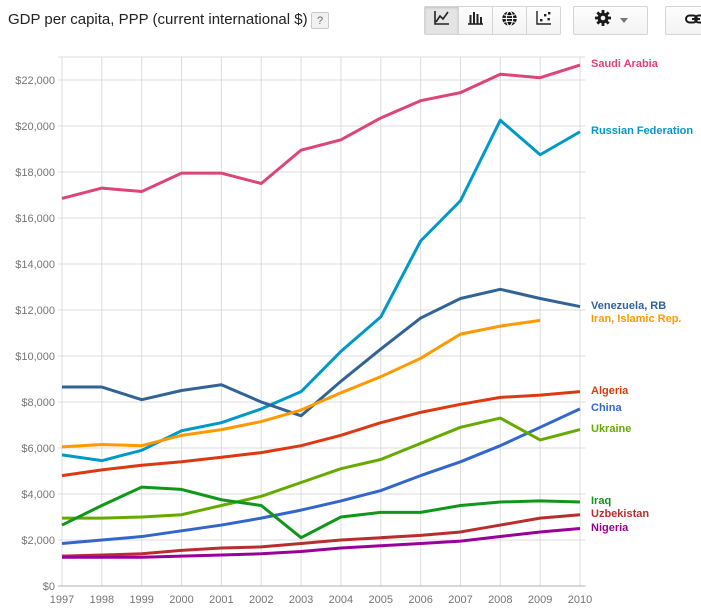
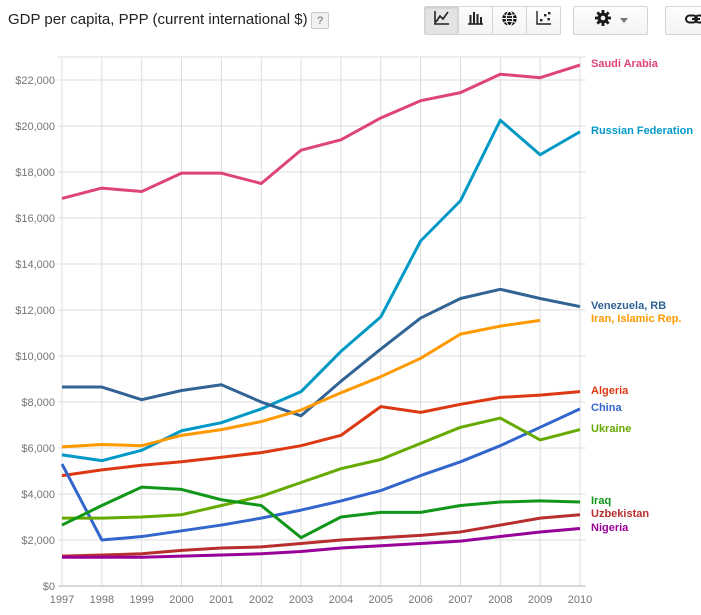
China/1997: $1800 -> $5300
Algeria/2005: $7100 -> $7800
